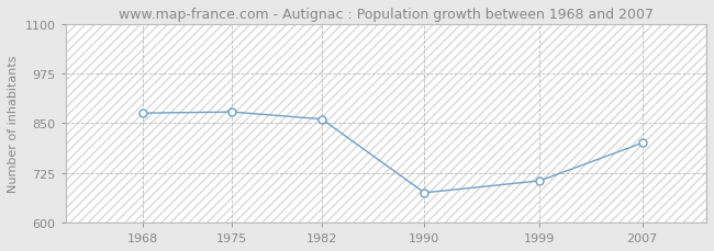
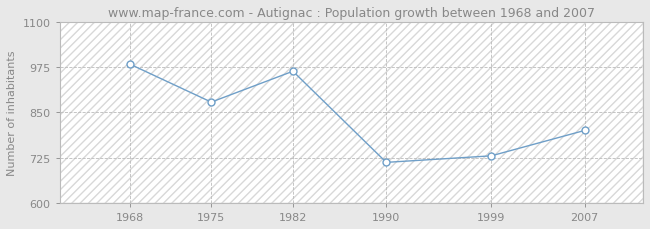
1968: 875 -> 983
1982: 860 -> 963
1990: 675 -> 712
1999: 705 -> 730
